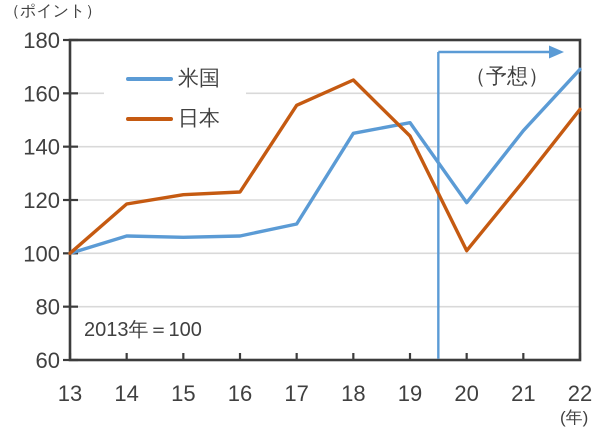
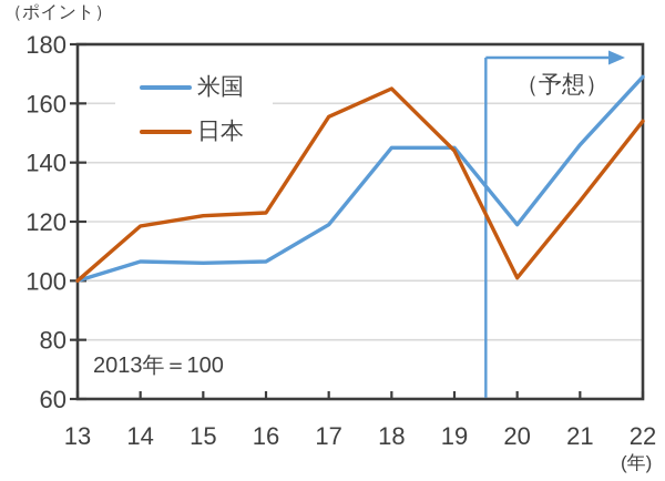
米国/17: 111 -> 119
米国/19: 149 -> 145
